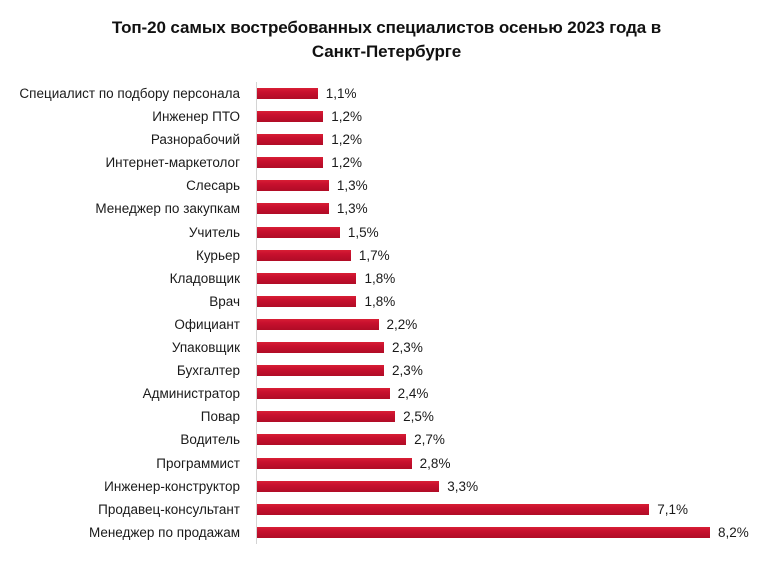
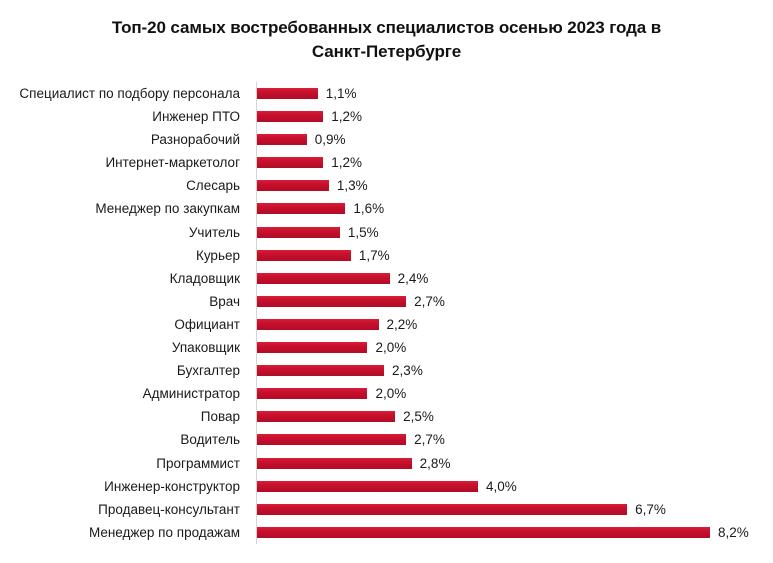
Разнорабочий: 1,2% -> 0,9%
Менеджер по закупкам: 1,3% -> 1,6%
Кладовщик: 1,8% -> 2,4%
Врач: 1,8% -> 2,7%
Упаковщик: 2,3% -> 2,0%
Администратор: 2,4% -> 2,0%
Инженер-конструктор: 3,3% -> 4,0%
Продавец-консультант: 7,1% -> 6,7%
